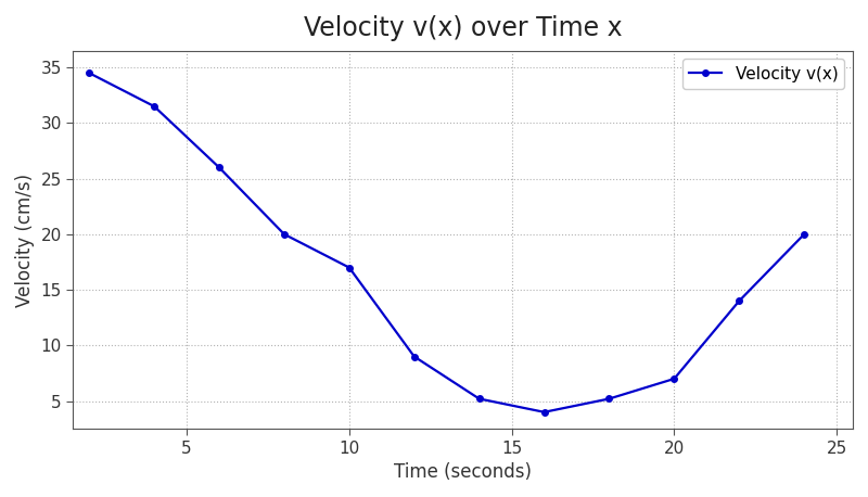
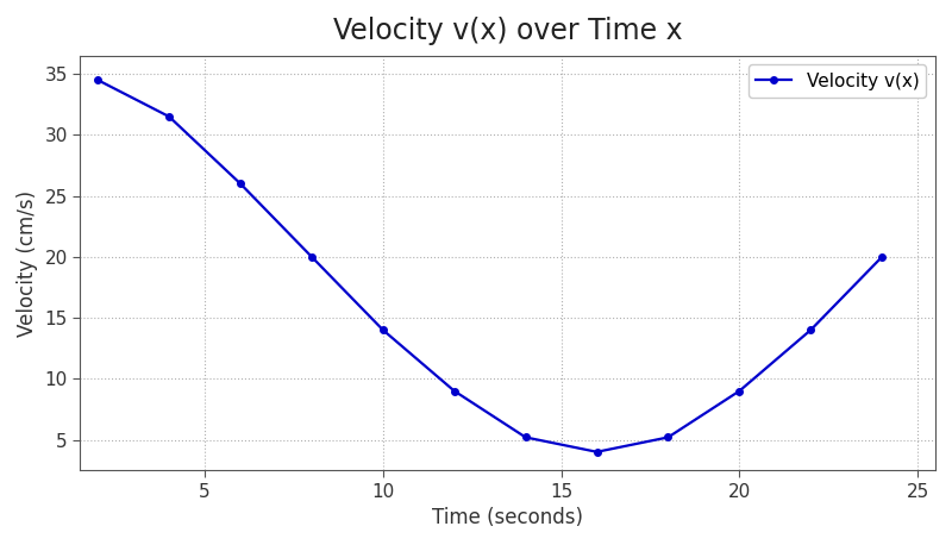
10: 17.0 -> 14.0
20: 7.0 -> 9.0
